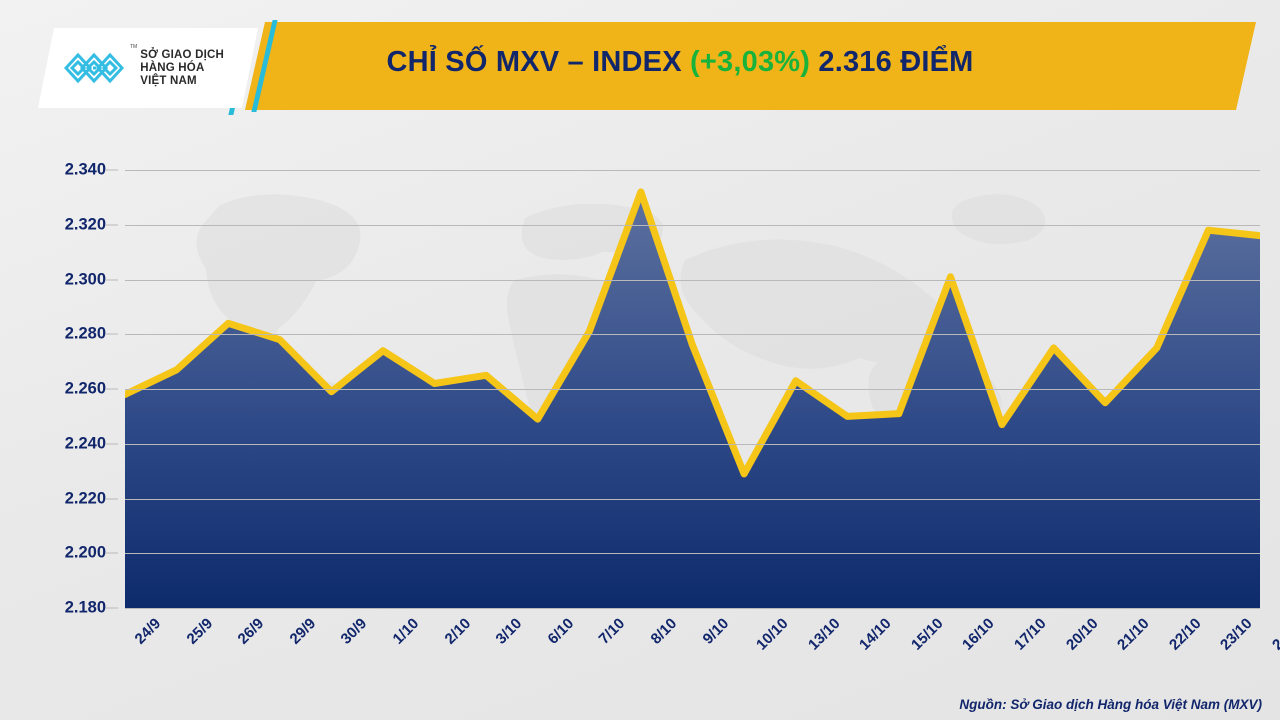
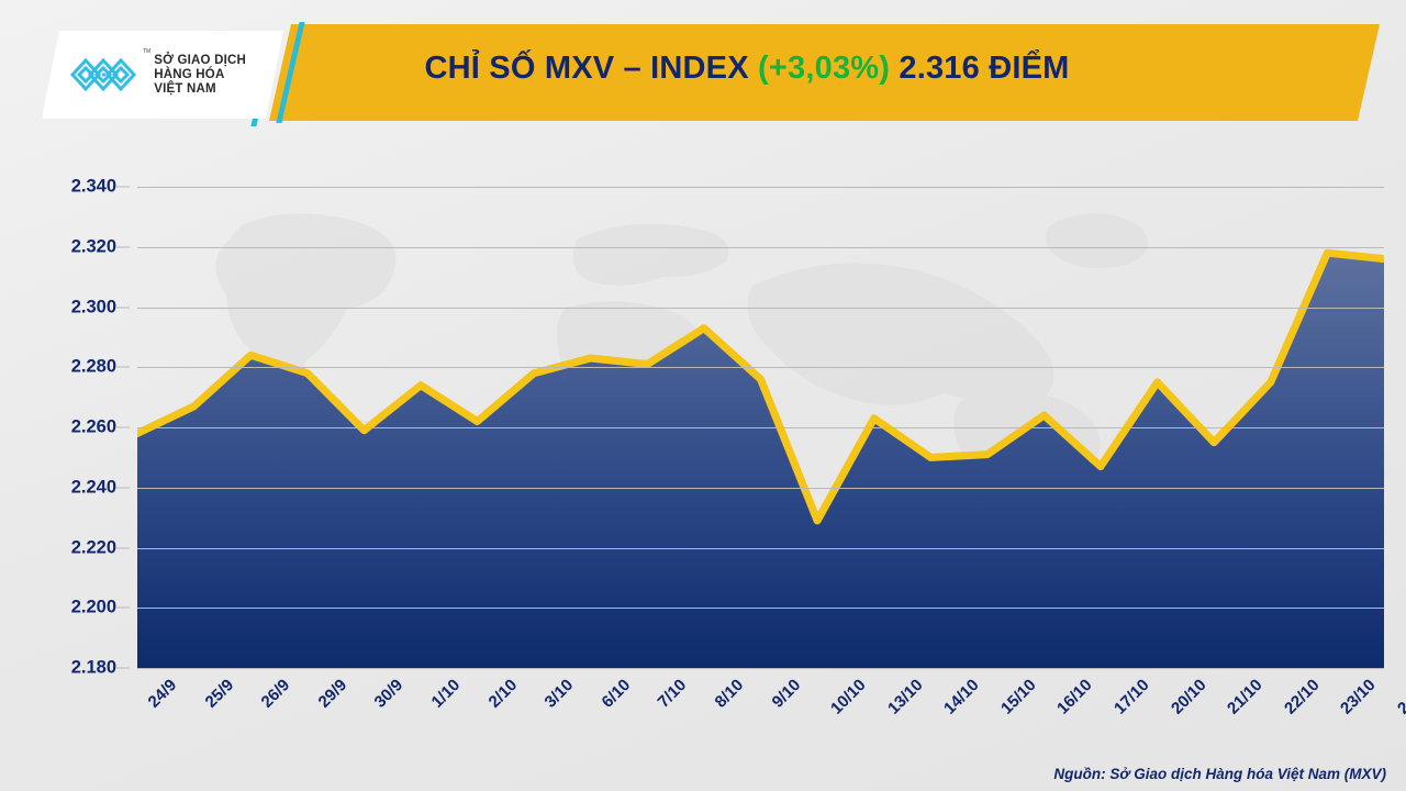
3/10: 2265 -> 2278
6/10: 2249 -> 2283
8/10: 2332 -> 2293
16/10: 2301 -> 2264
